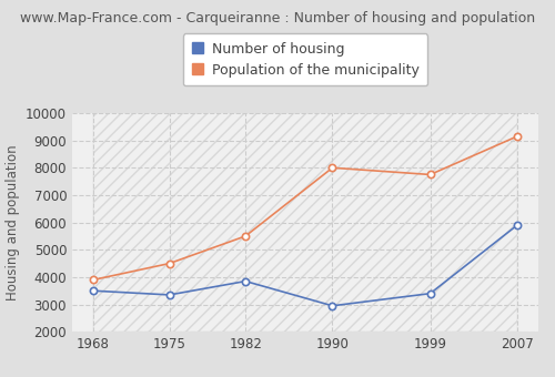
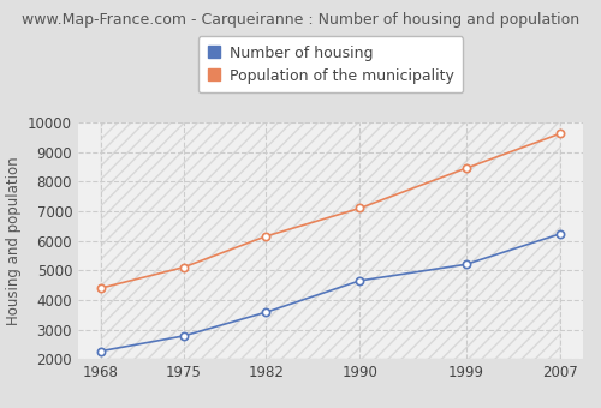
Number of housing/1968: 3500 -> 2270
Population of the municipality/1968: 3900 -> 4400
Number of housing/1975: 3350 -> 2780
Population of the municipality/1975: 4500 -> 5100
Number of housing/1982: 3850 -> 3580
Population of the municipality/1982: 5500 -> 6150
Number of housing/1990: 2950 -> 4650
Population of the municipality/1990: 8000 -> 7100
Number of housing/1999: 3400 -> 5200
Population of the municipality/1999: 7750 -> 8450
Number of housing/2007: 5900 -> 6230
Population of the municipality/2007: 9150 -> 9620
